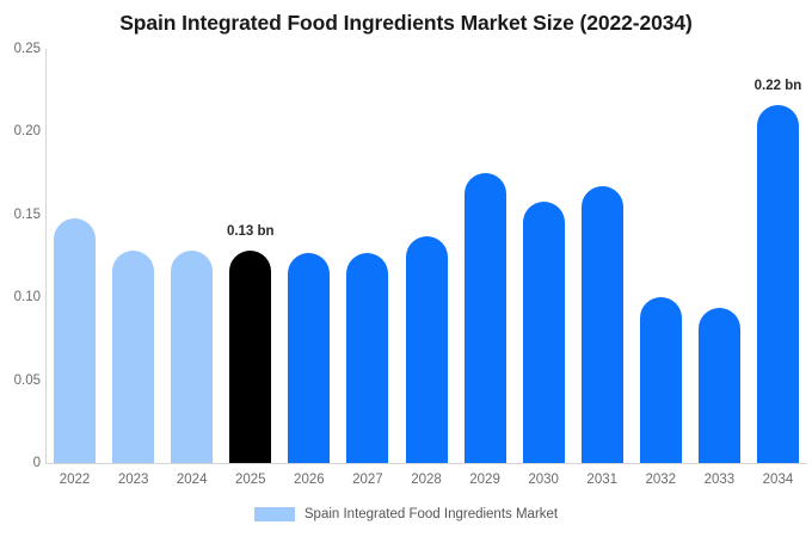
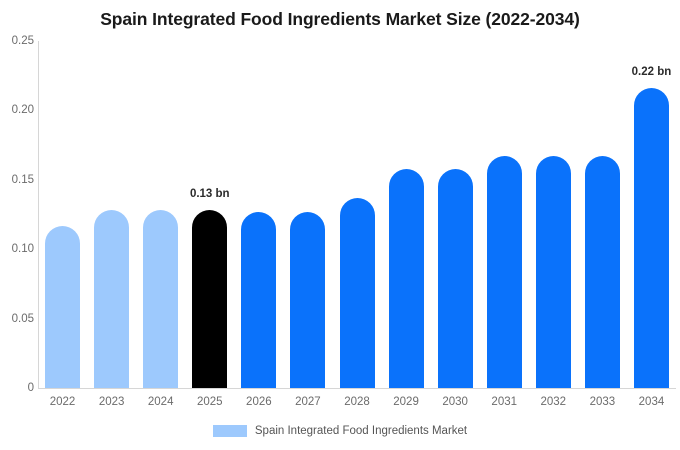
2022: 0.148 -> 0.117
2029: 0.175 -> 0.158
2032: 0.100 -> 0.167
2033: 0.094 -> 0.167
